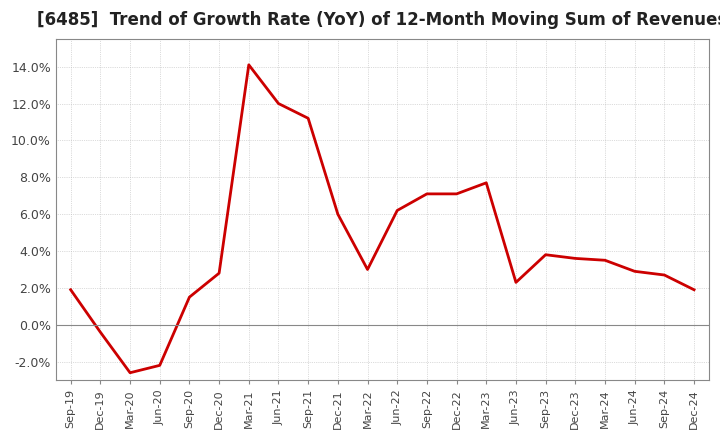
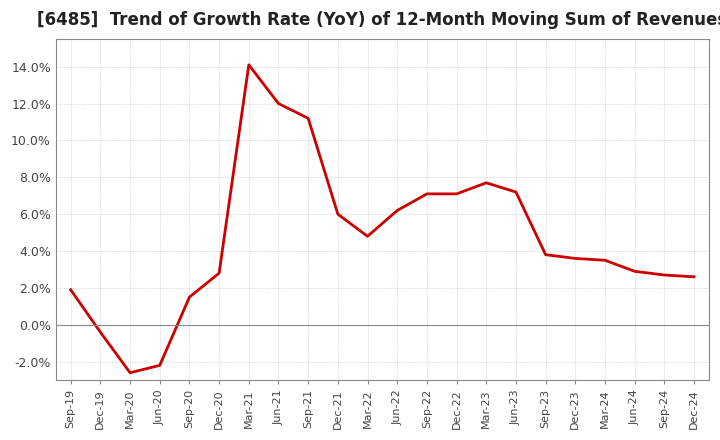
Mar-22: 3.0% -> 4.8%
Jun-23: 2.3% -> 7.2%
Dec-24: 1.9% -> 2.6%
